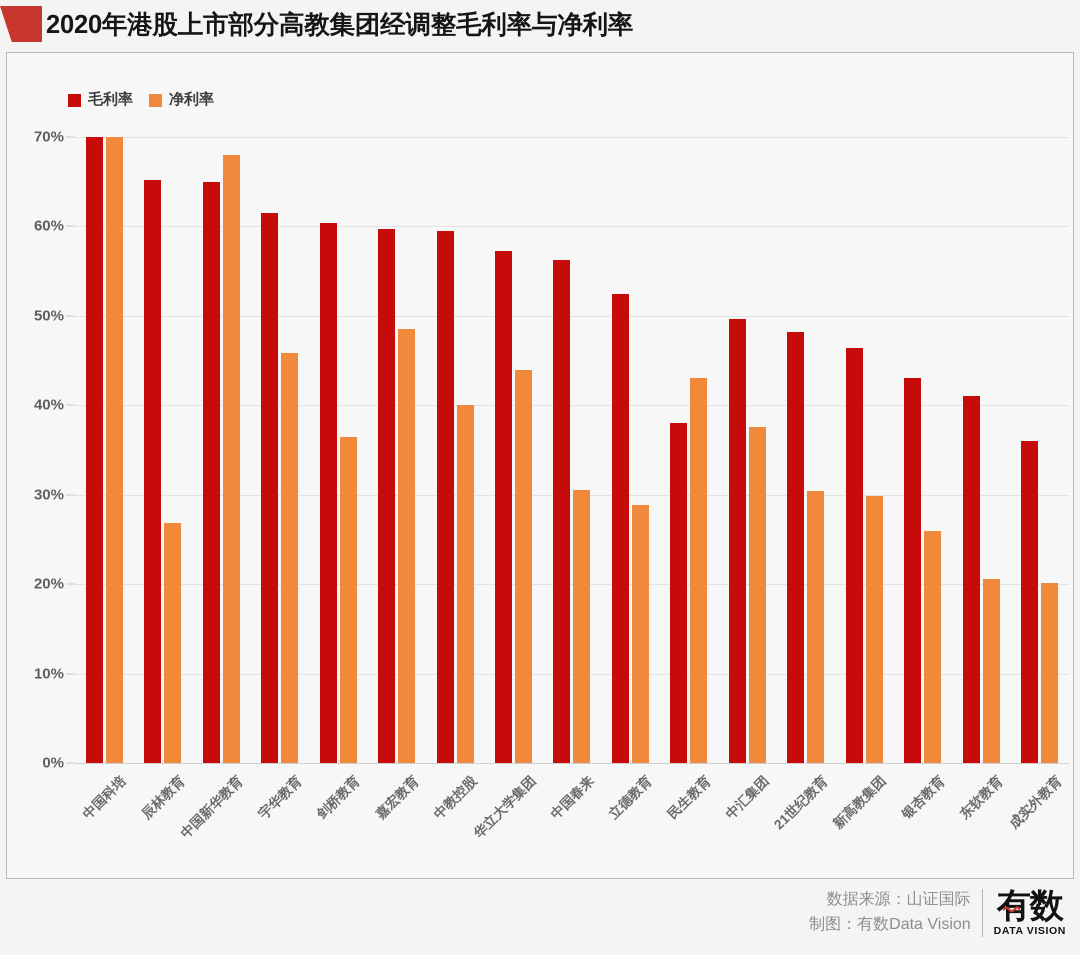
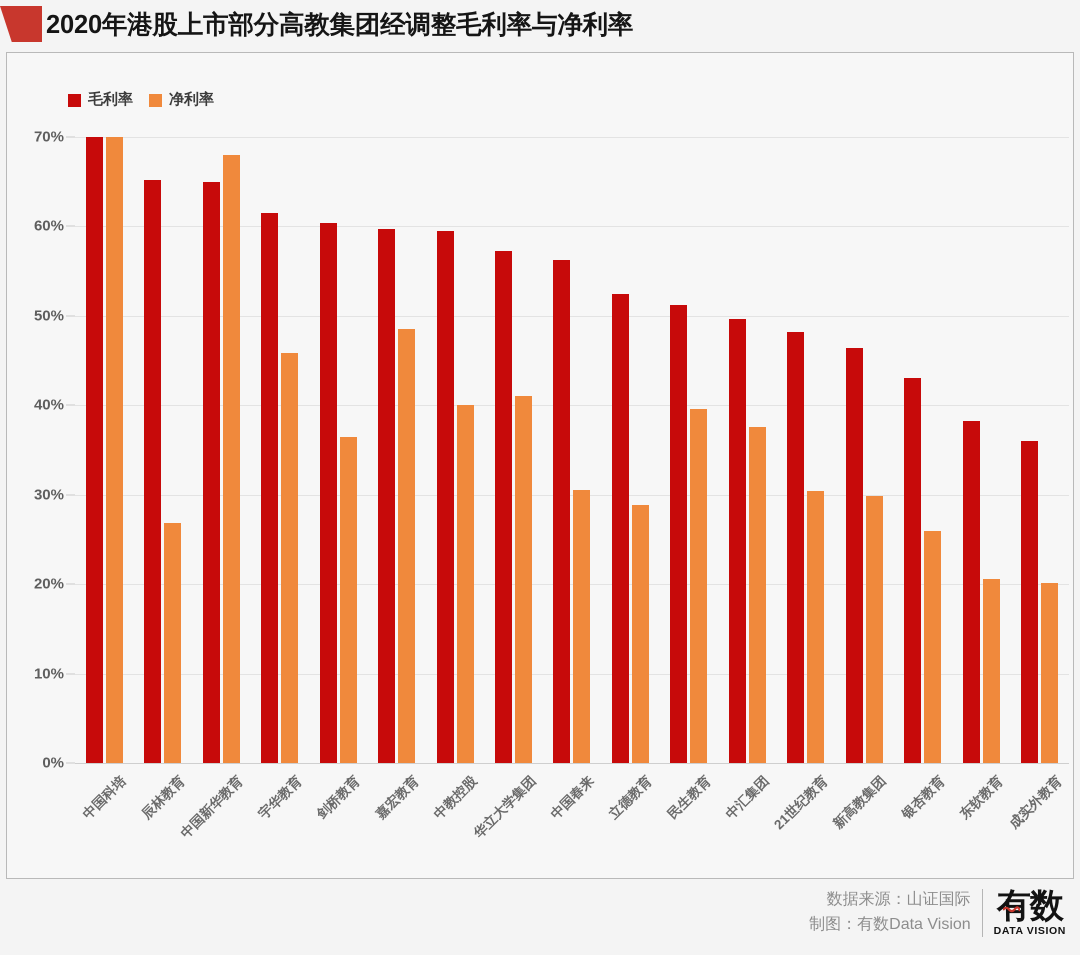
净利率/华立大学集团: 44% -> 41%
毛利率/民生教育: 38% -> 51%
净利率/民生教育: 43% -> 40%
毛利率/东软教育: 41% -> 38%
